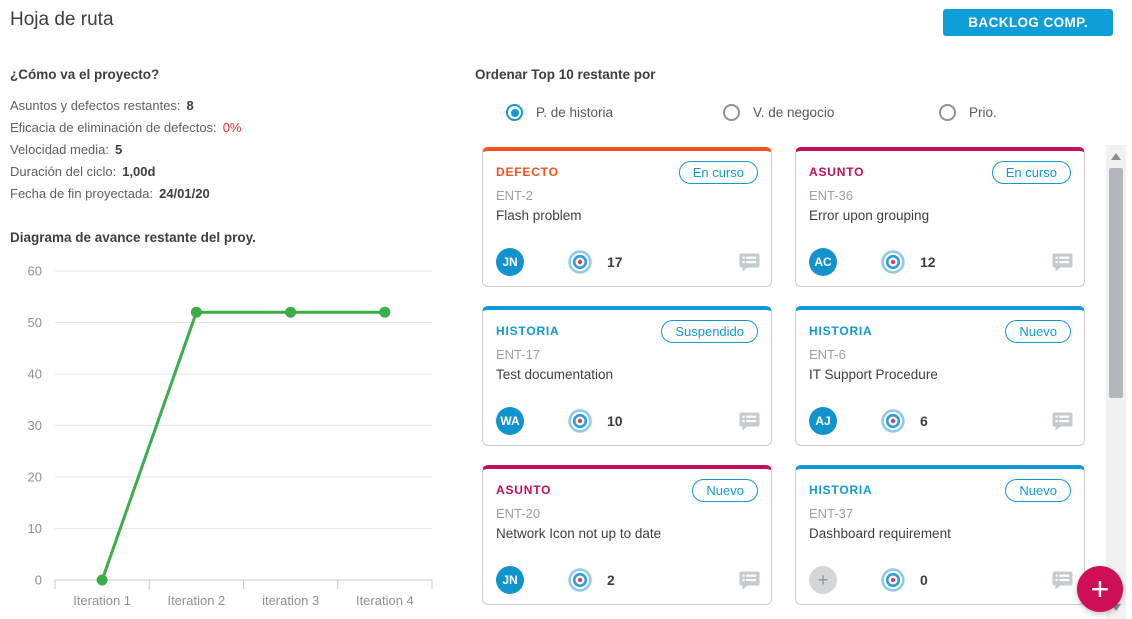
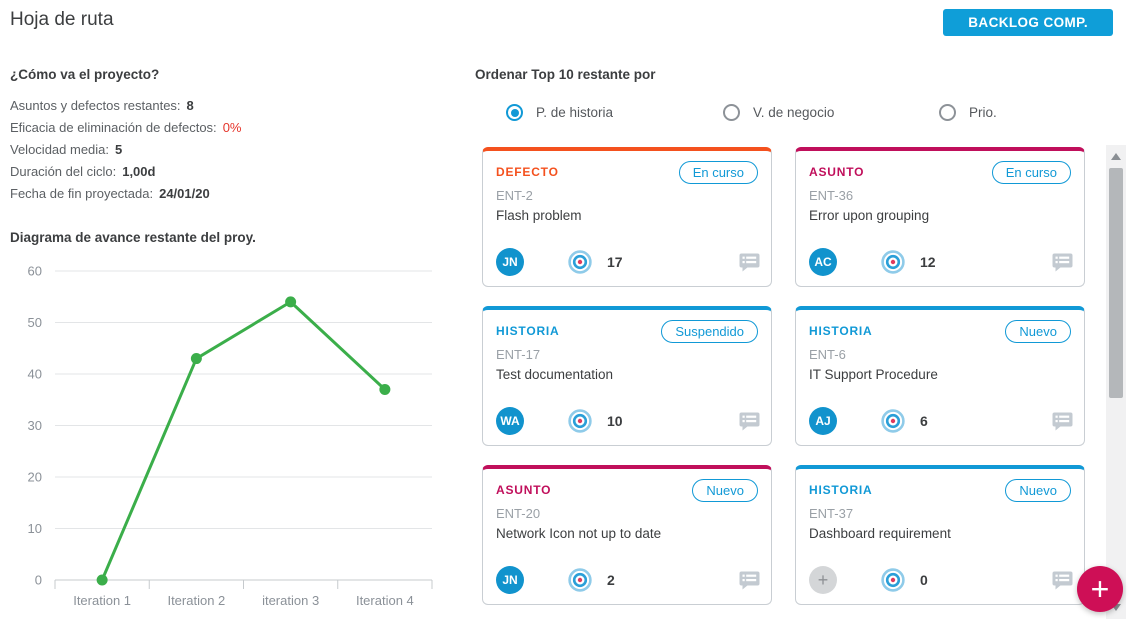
Iteration 2: 52 -> 43
iteration 3: 52 -> 54
Iteration 4: 52 -> 37
